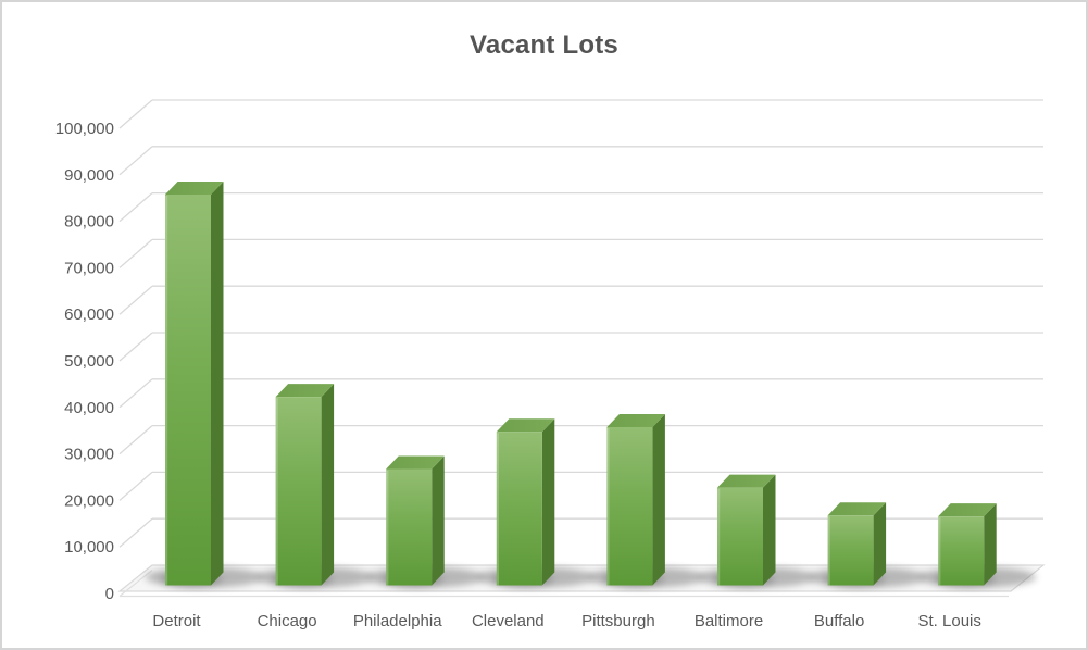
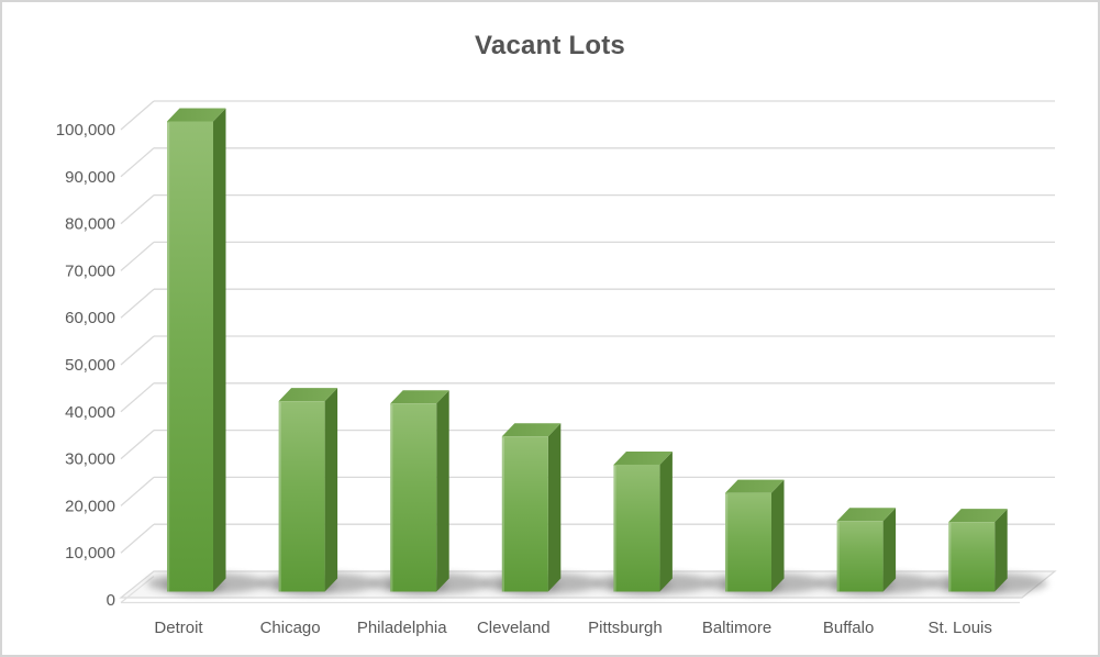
Detroit: 84000 -> 100000
Philadelphia: 25000 -> 40000
Pittsburgh: 34000 -> 27000
